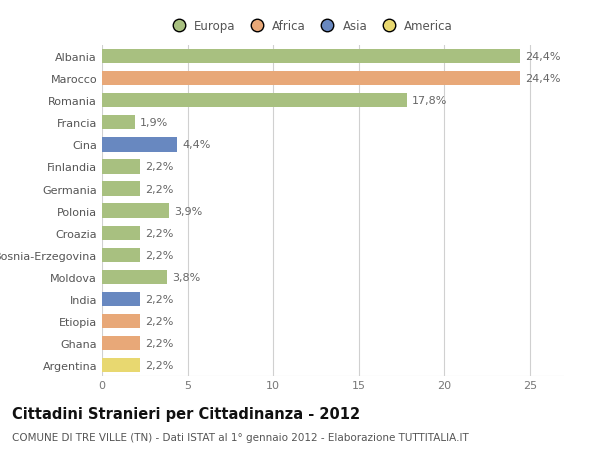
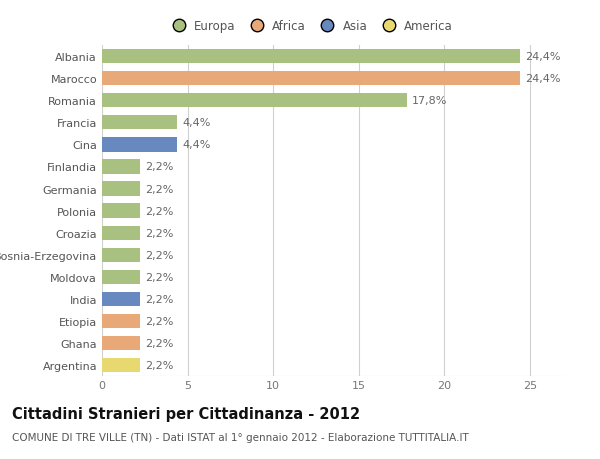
Francia: 1,9% -> 4,4%
Polonia: 3,9% -> 2,2%
Moldova: 3,8% -> 2,2%
